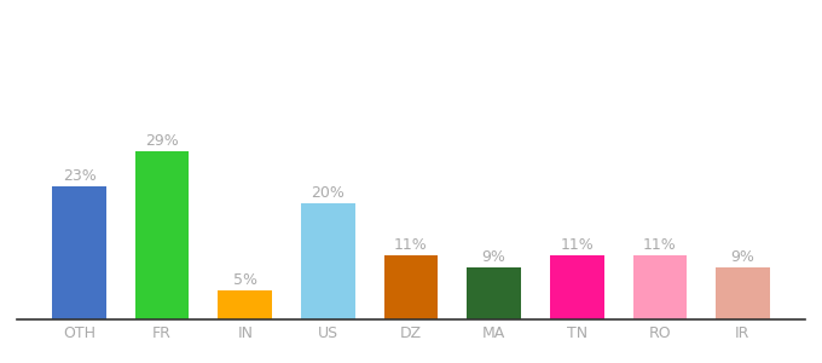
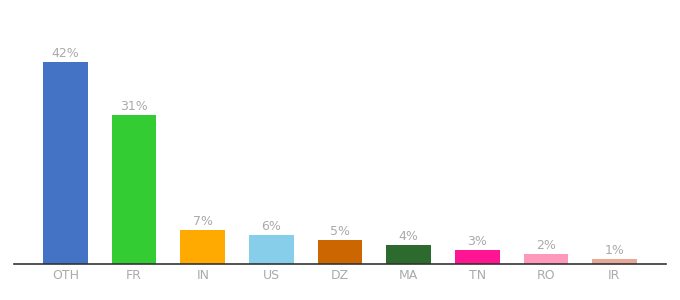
OTH: 23% -> 42%
FR: 29% -> 31%
IN: 5% -> 7%
US: 20% -> 6%
DZ: 11% -> 5%
MA: 9% -> 4%
TN: 11% -> 3%
RO: 11% -> 2%
IR: 9% -> 1%
